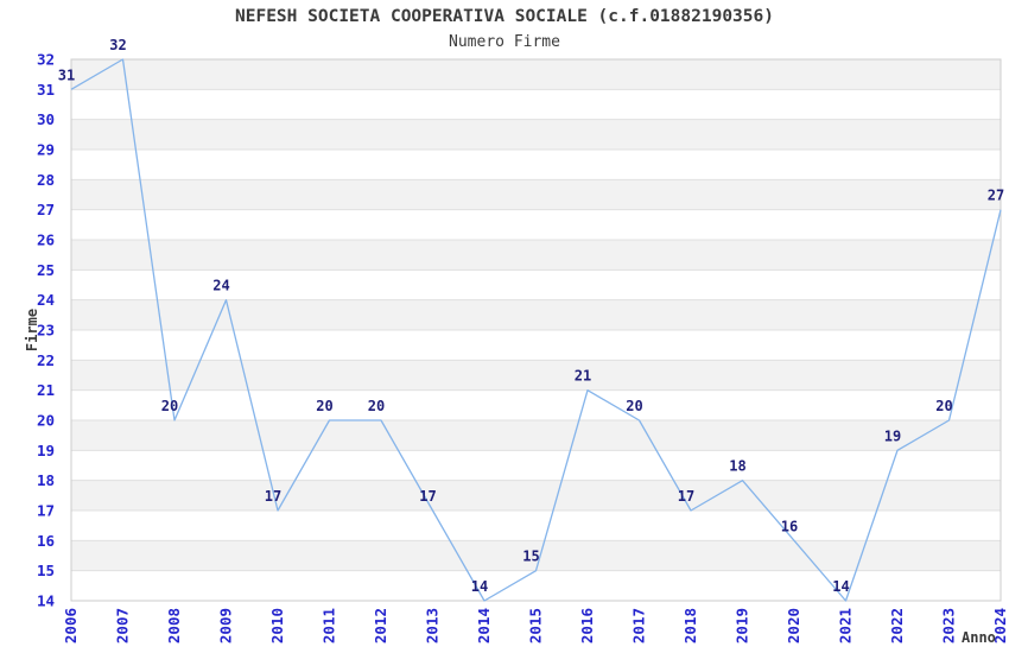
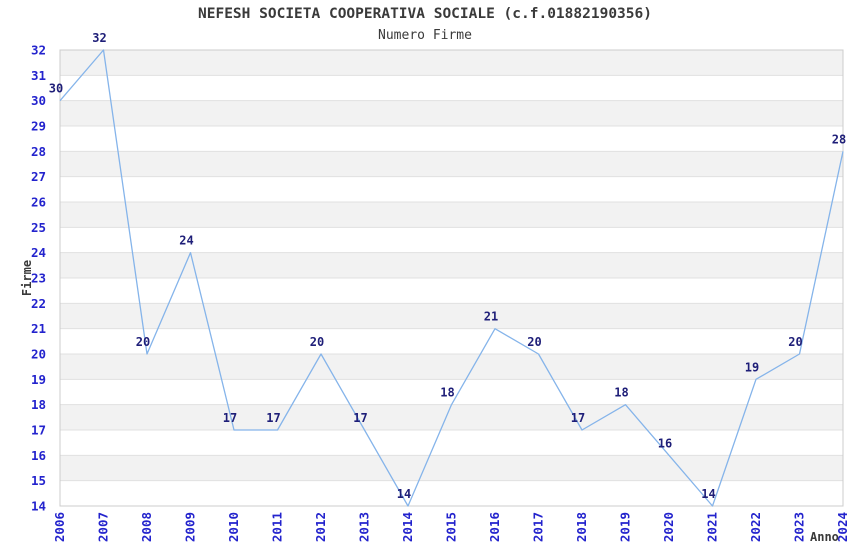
2006: 31 -> 30
2011: 20 -> 17
2015: 15 -> 18
2024: 27 -> 28
